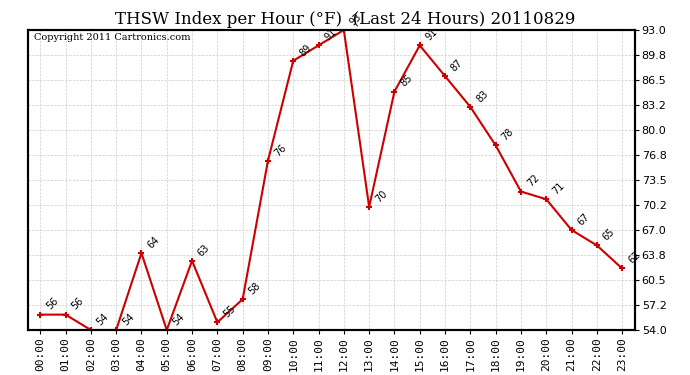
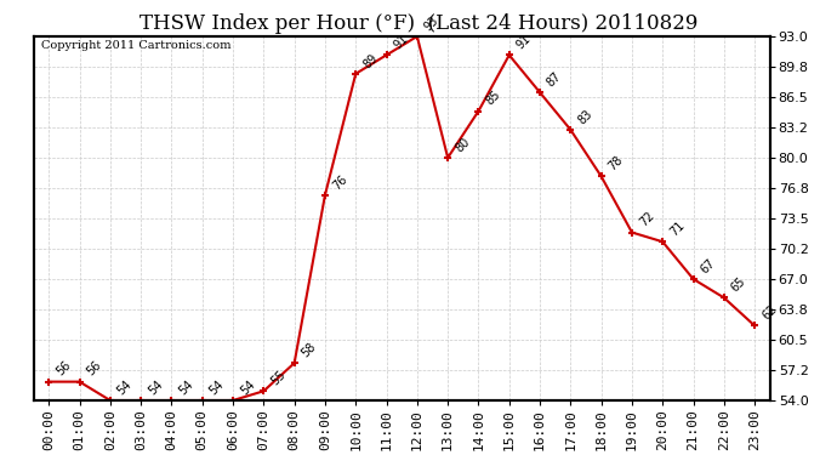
04:00: 64 -> 54
06:00: 63 -> 54
13:00: 70 -> 80
